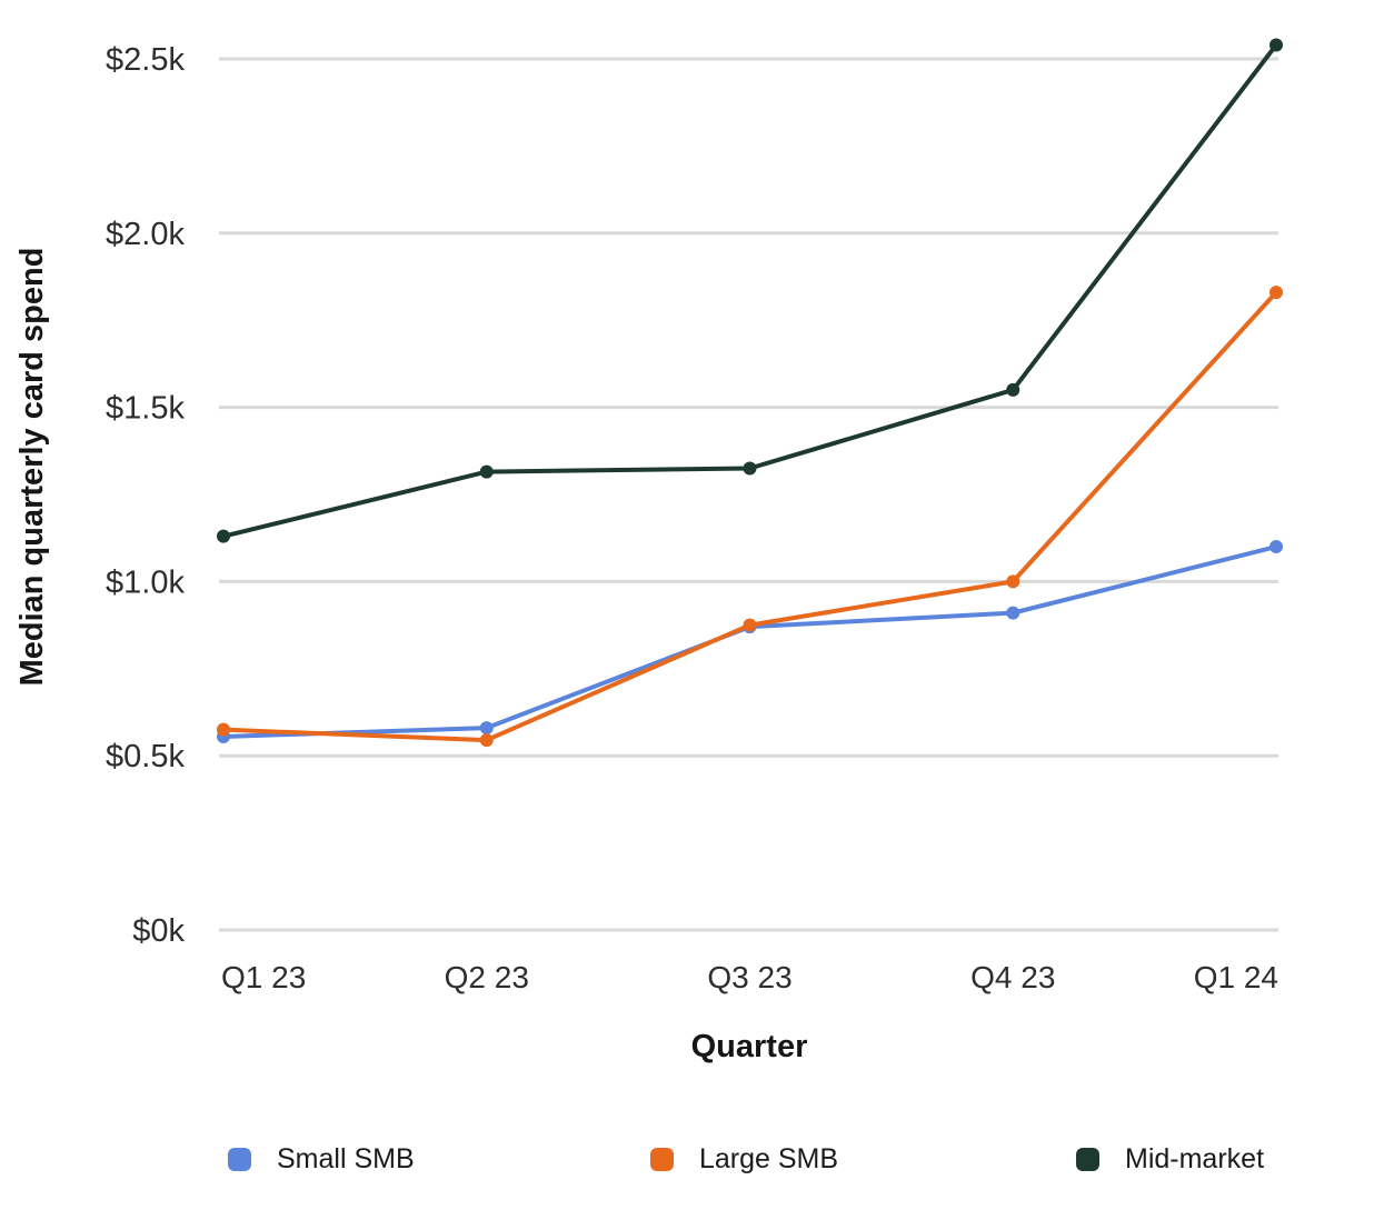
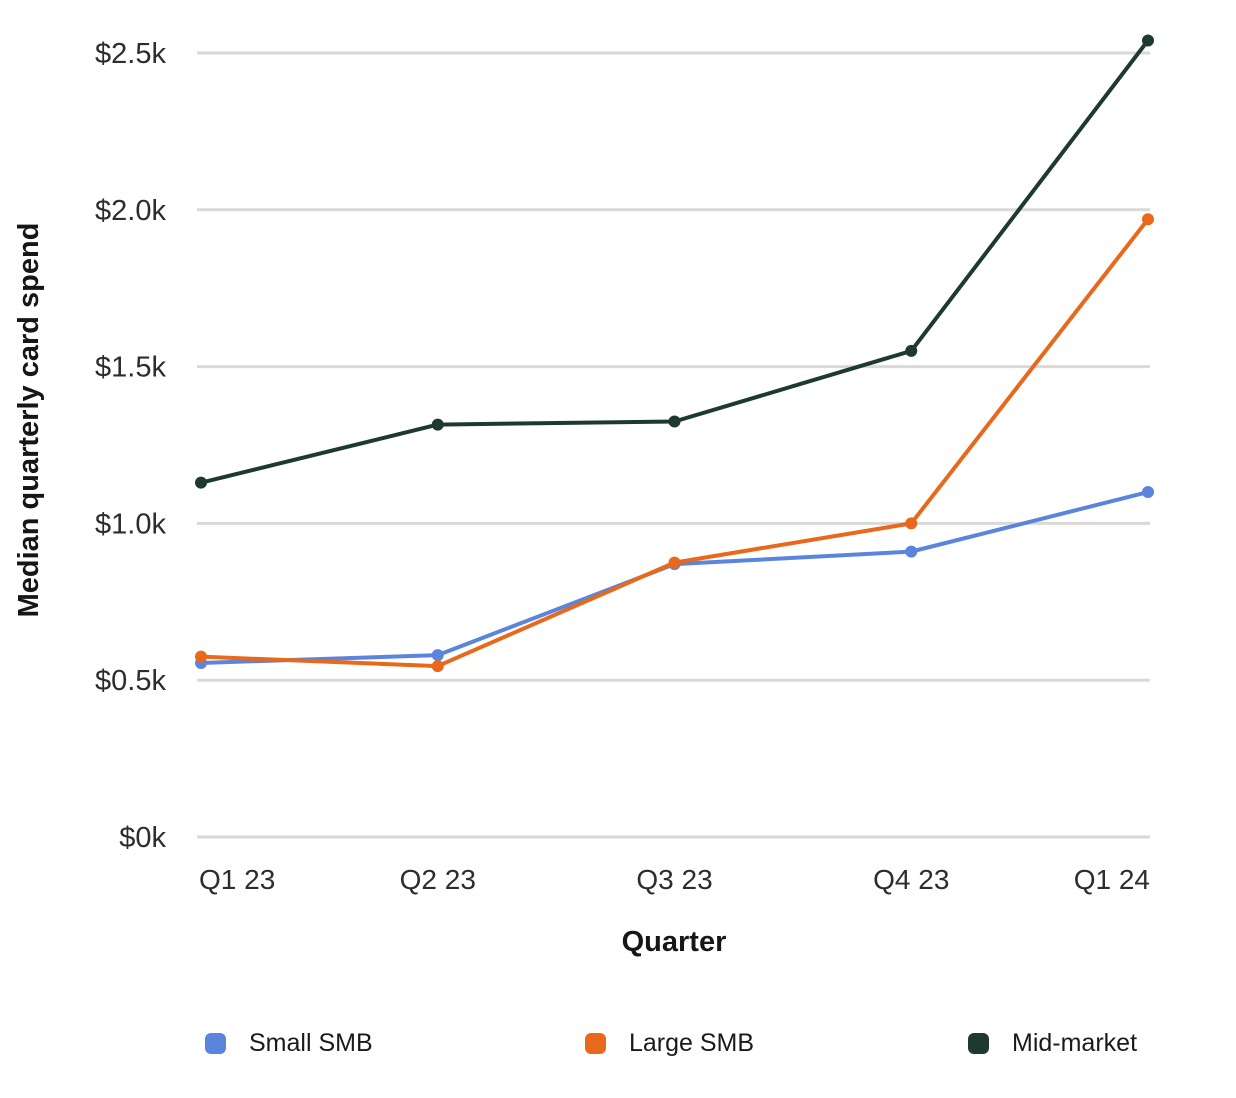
Large SMB/Q1 24: $1.83k -> $1.97k
